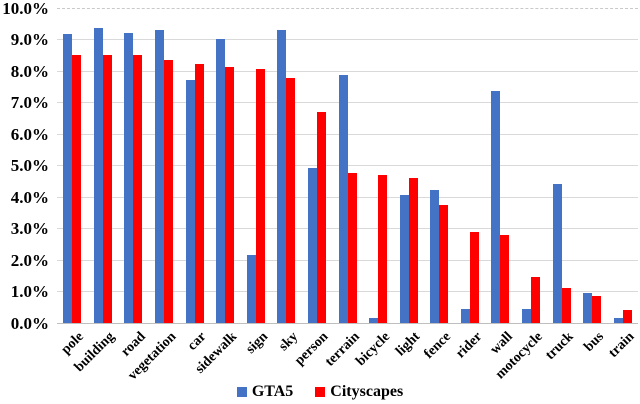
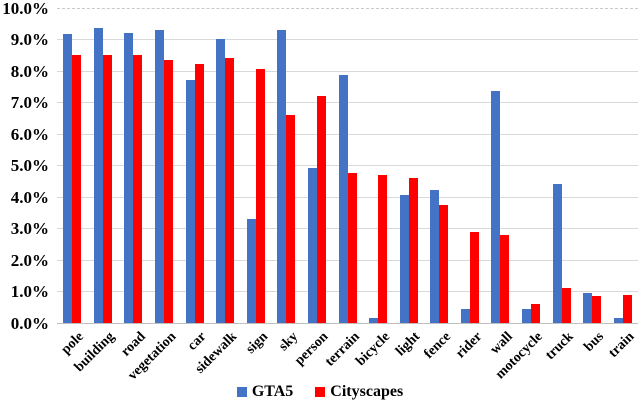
Cityscapes/sidewalk: 8.1% -> 8.4%
GTA5/sign: 2.1% -> 3.3%
Cityscapes/sky: 7.8% -> 6.6%
Cityscapes/person: 6.7% -> 7.2%
Cityscapes/motocycle: 1.4% -> 0.6%
Cityscapes/train: 0.4% -> 0.9%
